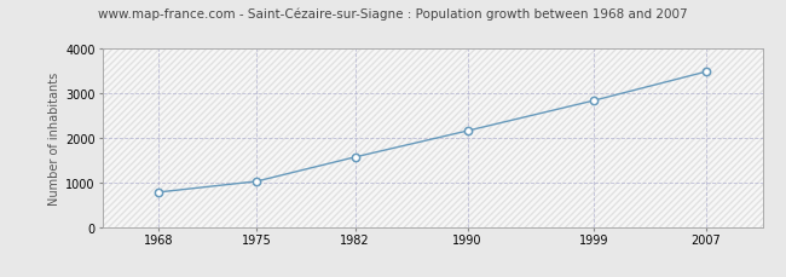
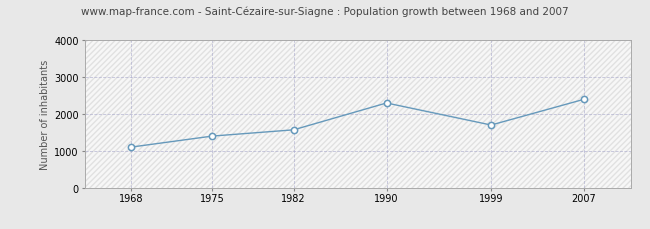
1968: 780 -> 1100
1975: 1020 -> 1400
1990: 2160 -> 2300
1999: 2840 -> 1700
2007: 3490 -> 2400
